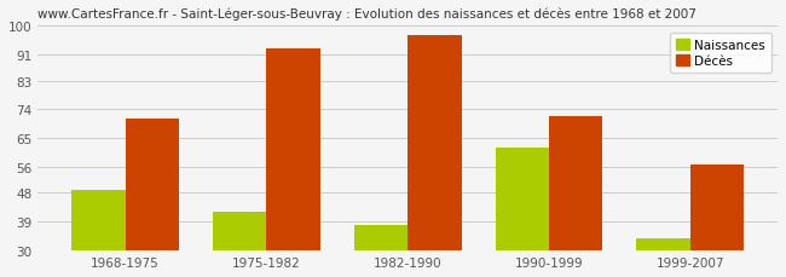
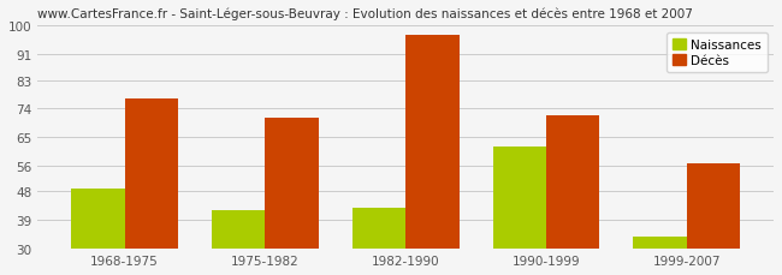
Décès/1968-1975: 71 -> 77
Décès/1975-1982: 93 -> 71
Naissances/1982-1990: 38 -> 43
